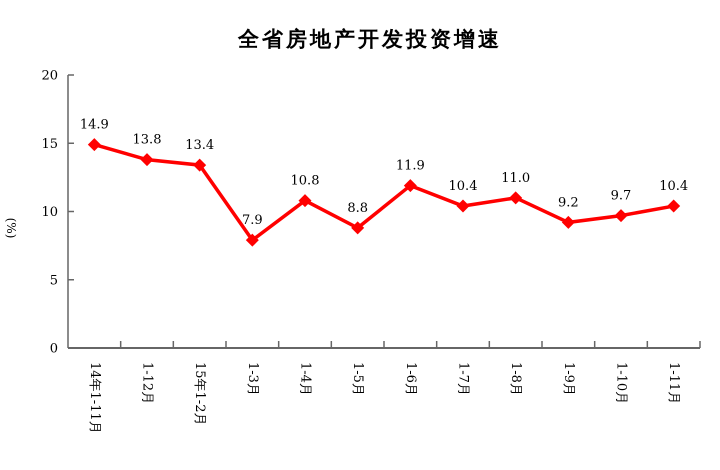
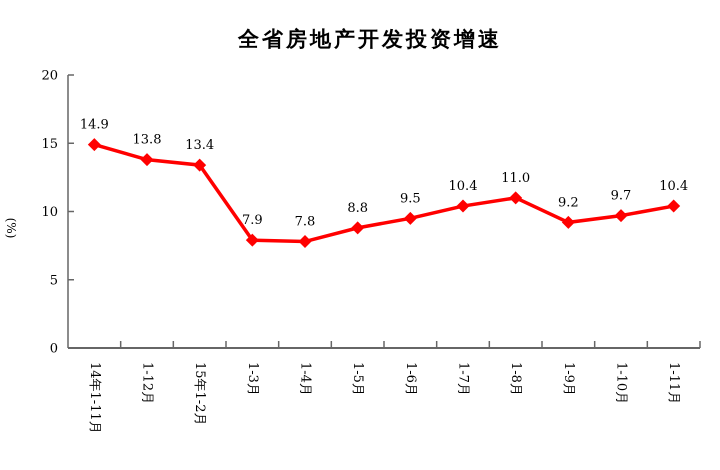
1-4月: 10.8 -> 7.8
1-6月: 11.9 -> 9.5
